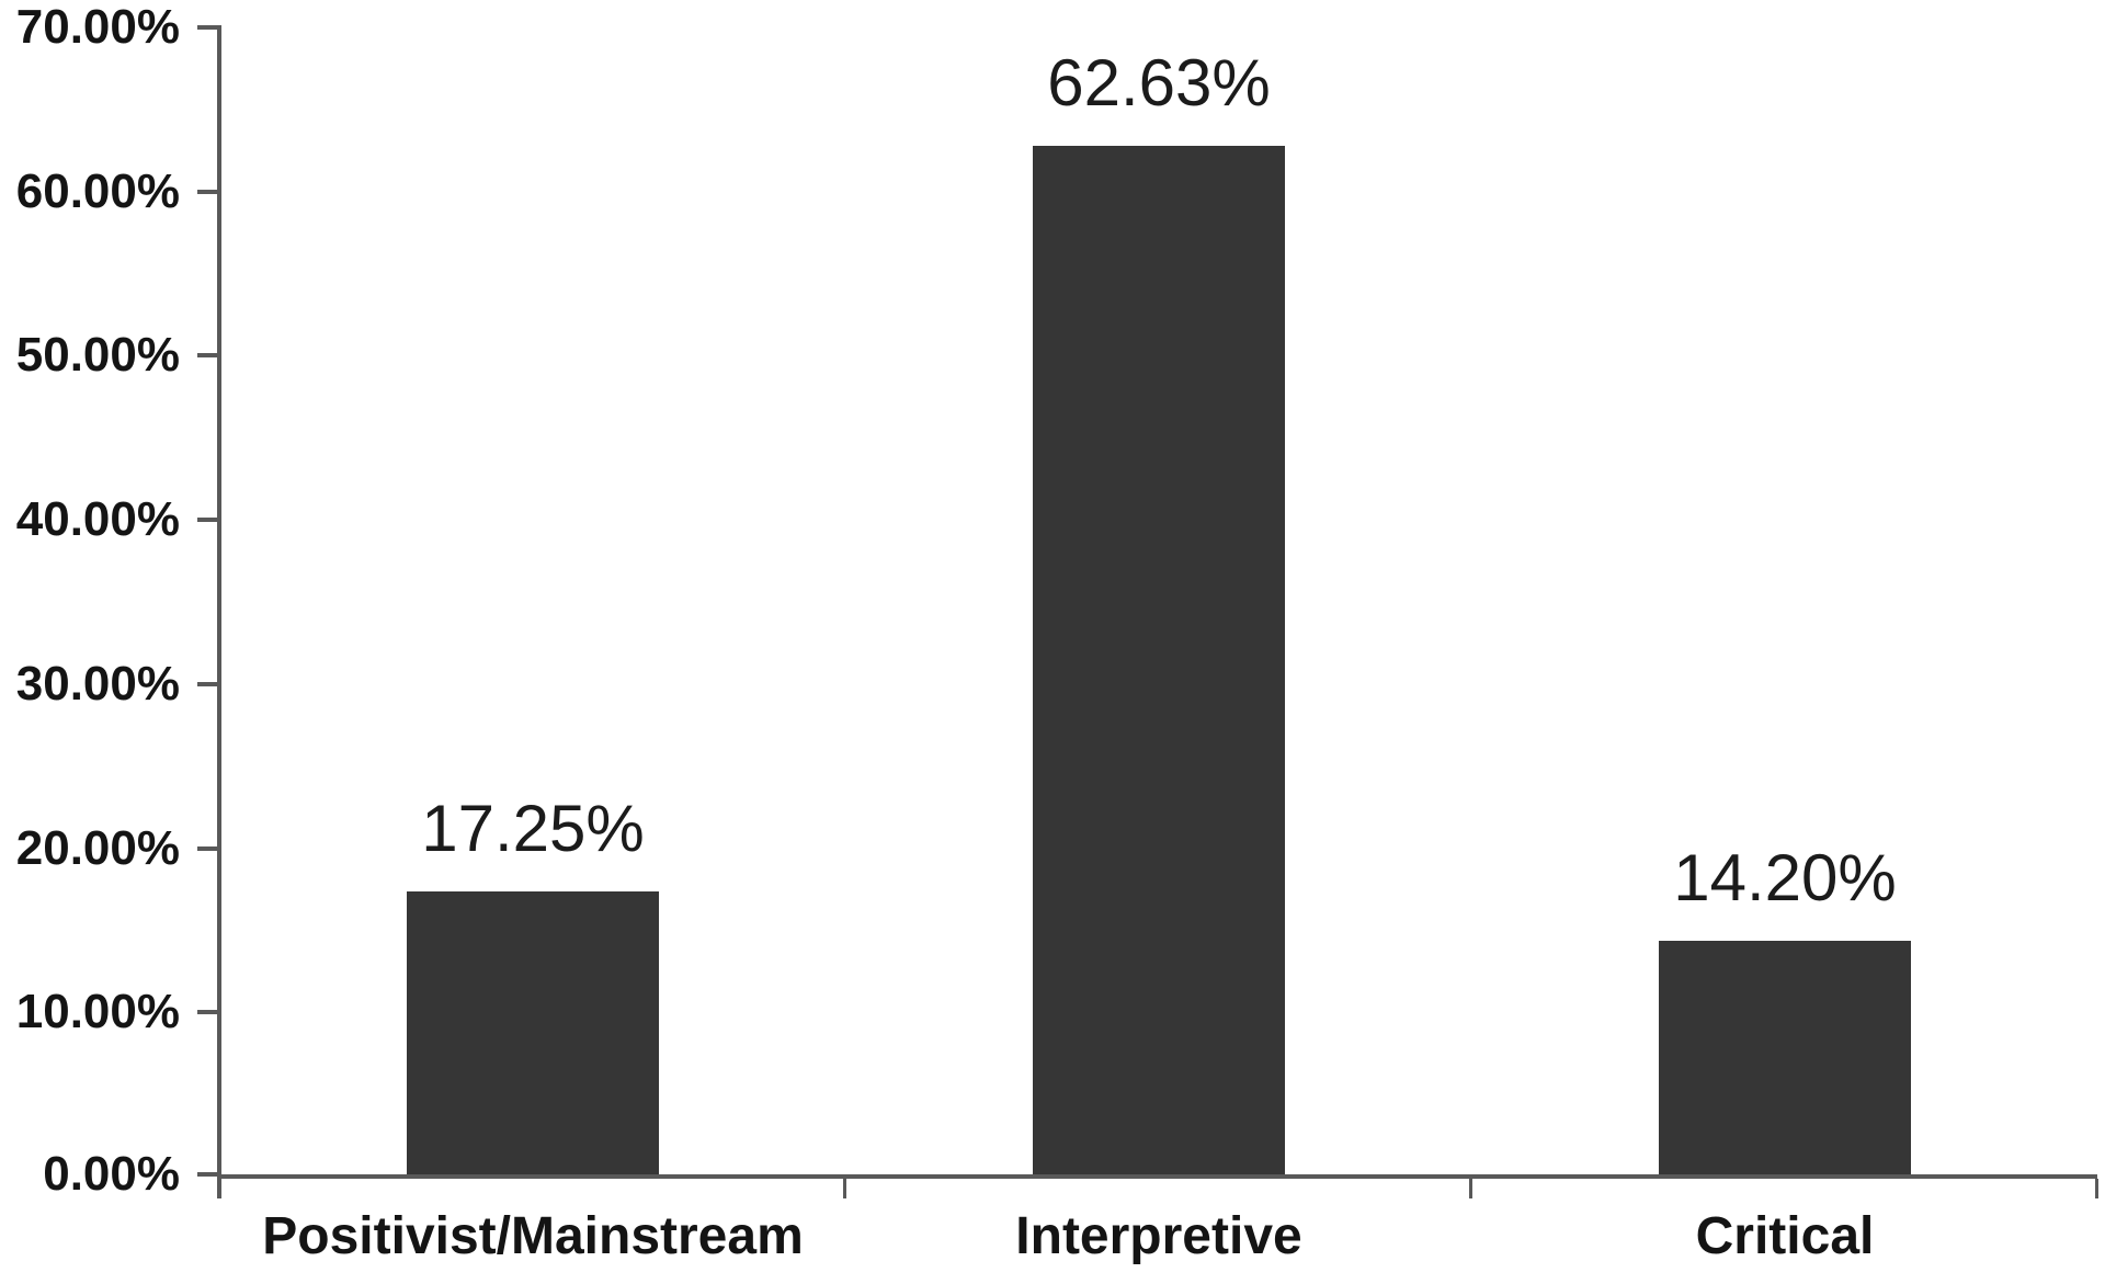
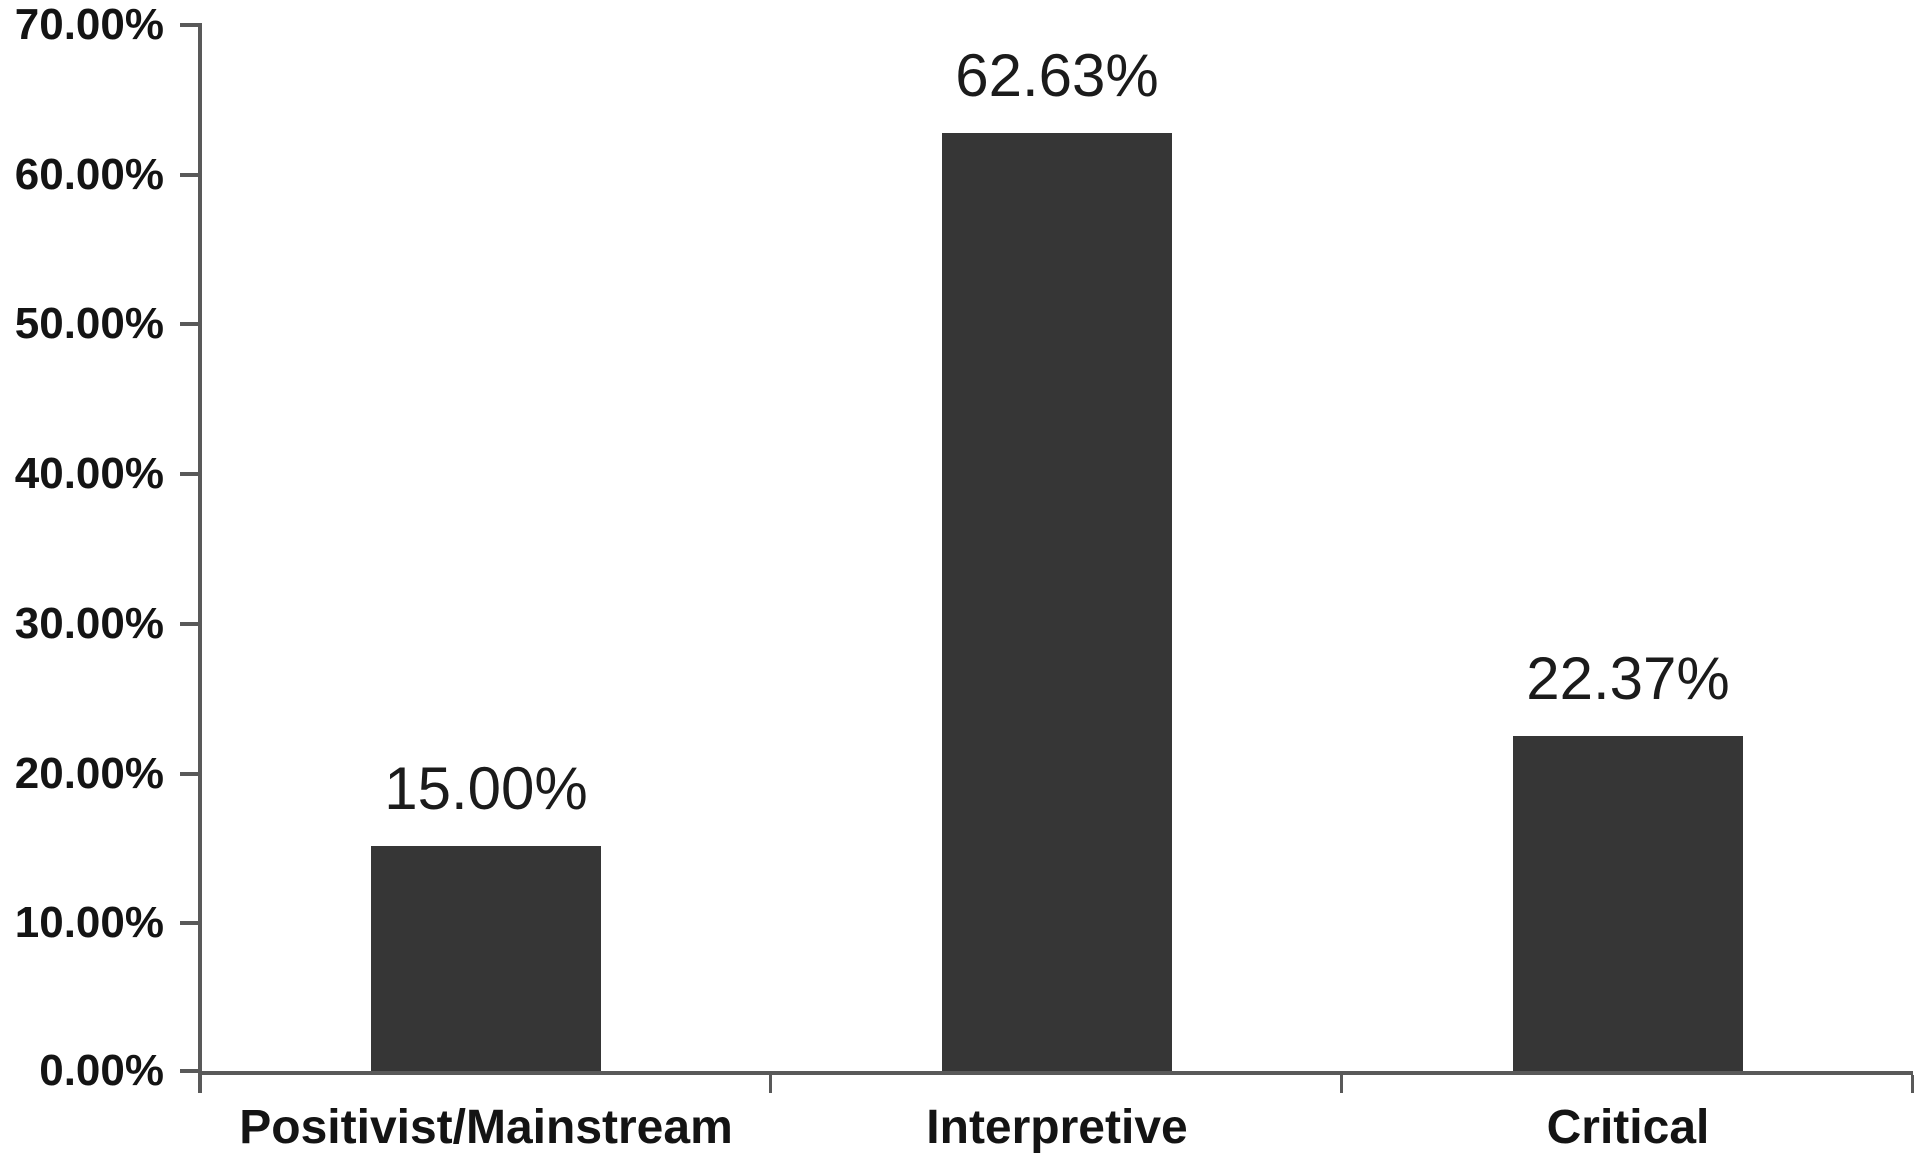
Positivist/Mainstream: 17.25% -> 15.00%
Critical: 14.20% -> 22.37%
